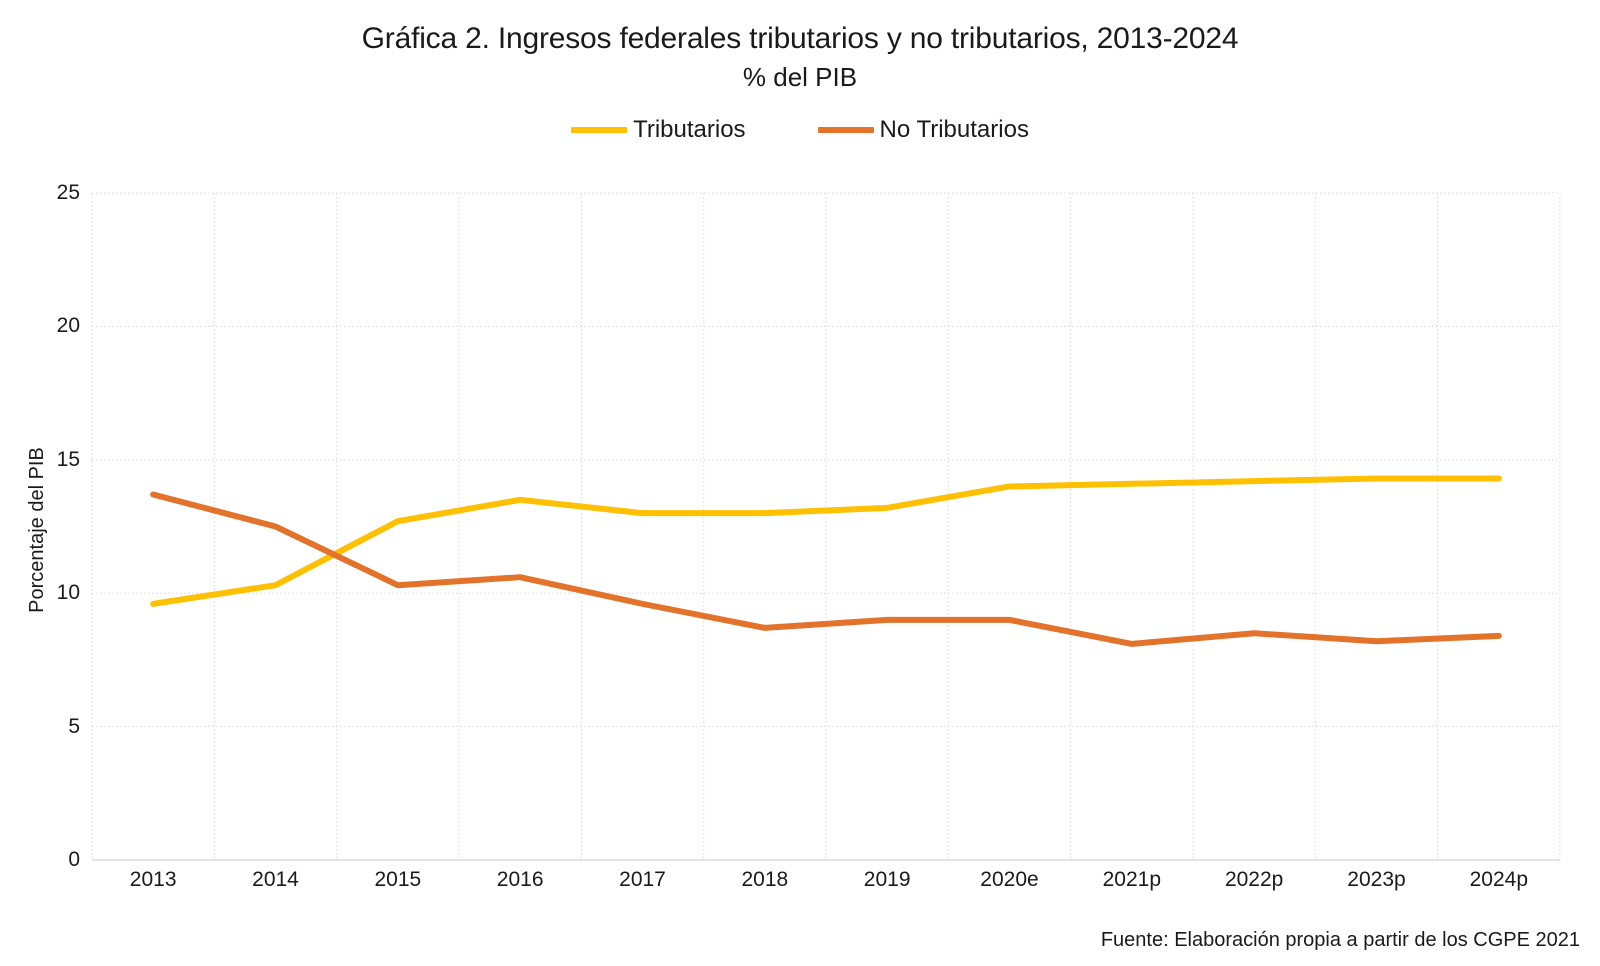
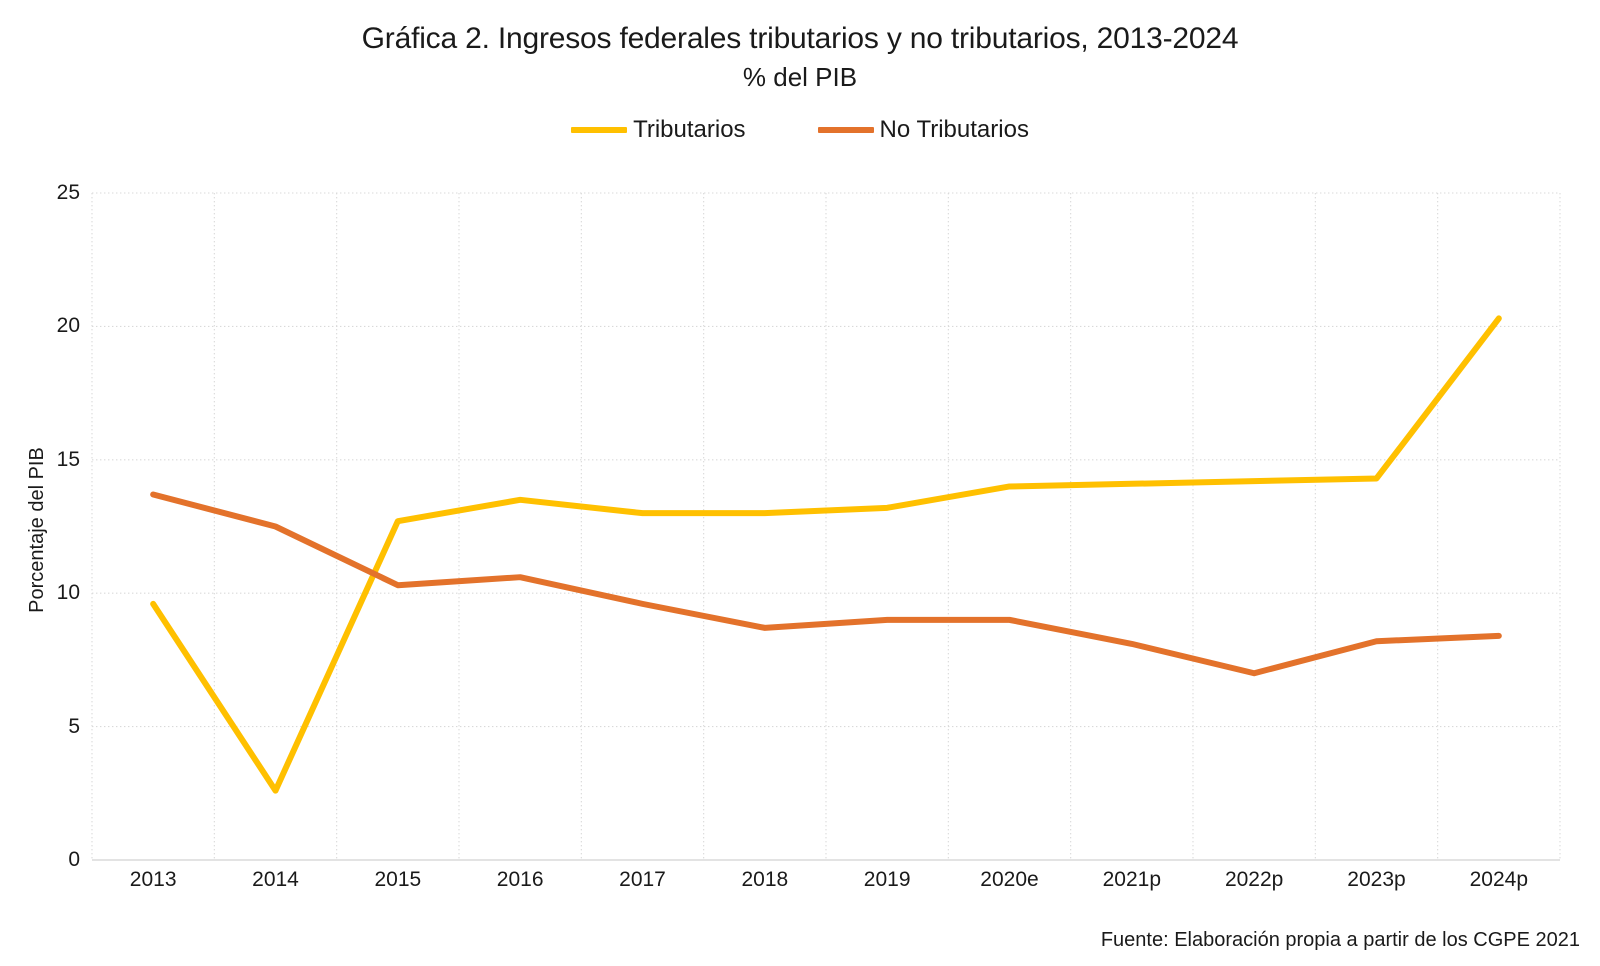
Tributarios/2014: 10.3 -> 2.6
No Tributarios/2022p: 8.5 -> 7.0
Tributarios/2024p: 14.3 -> 20.3
